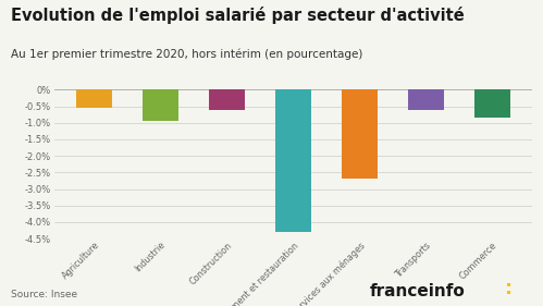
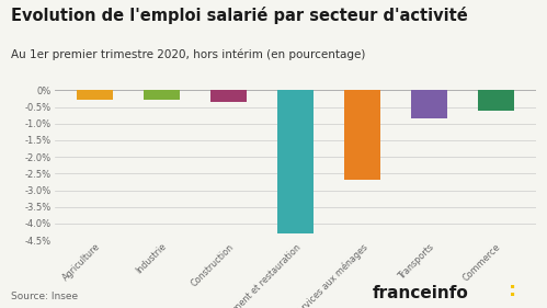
Agriculture: -0.55% -> -0.28%
Industrie: -0.95% -> -0.28%
Construction: -0.60% -> -0.35%
Transports: -0.60% -> -0.85%
Commerce: -0.85% -> -0.62%
